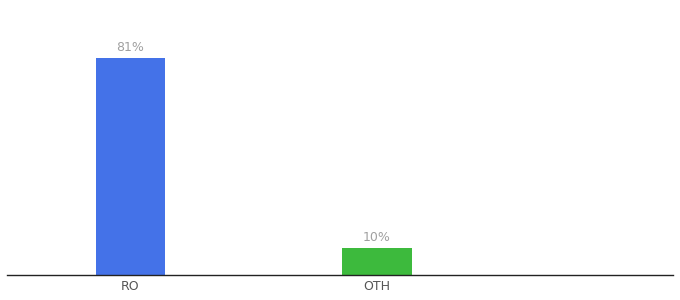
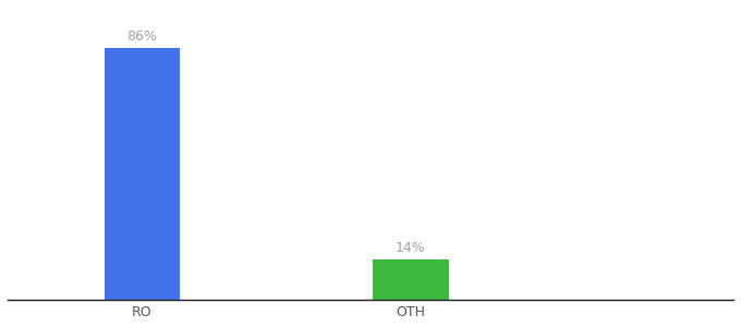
RO: 81% -> 86%
OTH: 10% -> 14%
